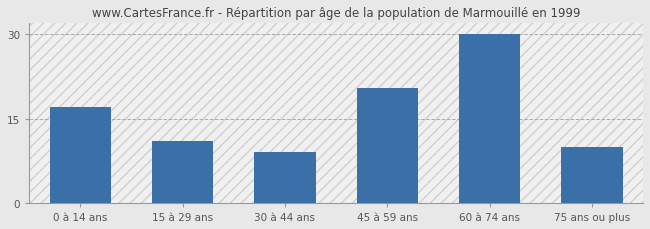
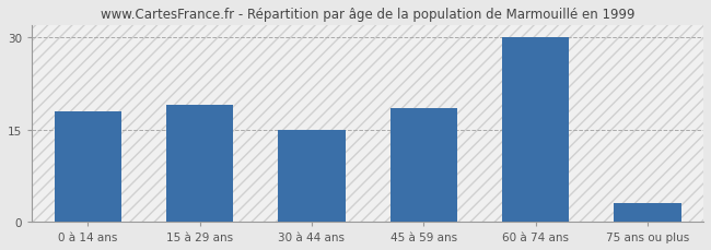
0 à 14 ans: 17.0 -> 18.0
15 à 29 ans: 11.0 -> 19.0
30 à 44 ans: 9.0 -> 15.0
45 à 59 ans: 20.4 -> 18.5
75 ans ou plus: 10.0 -> 3.0
